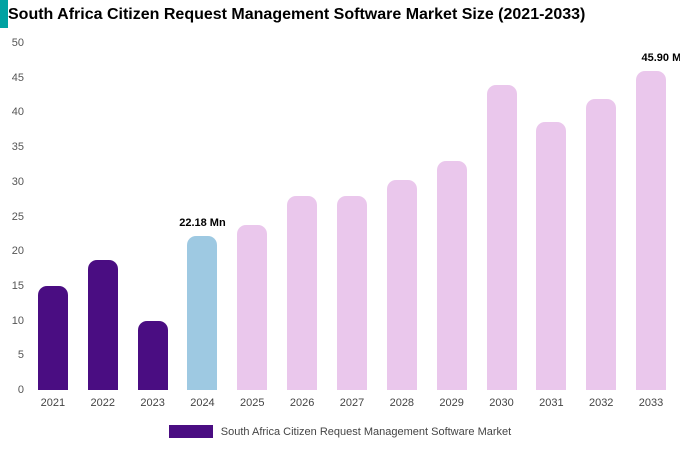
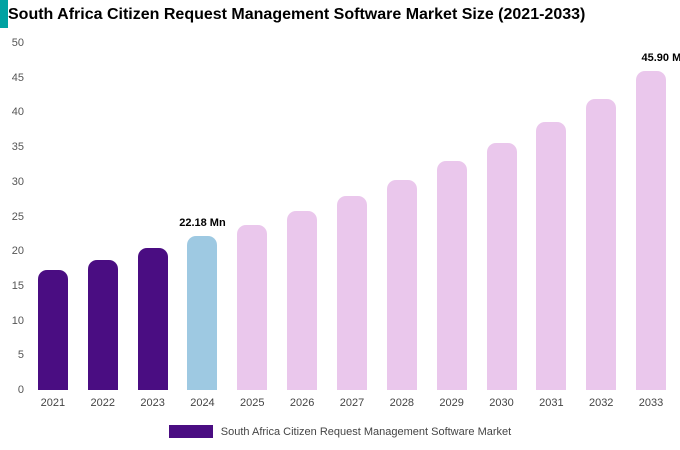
2021: 15 -> 17
2023: 10 -> 20
2026: 28 -> 26
2030: 44 -> 36
